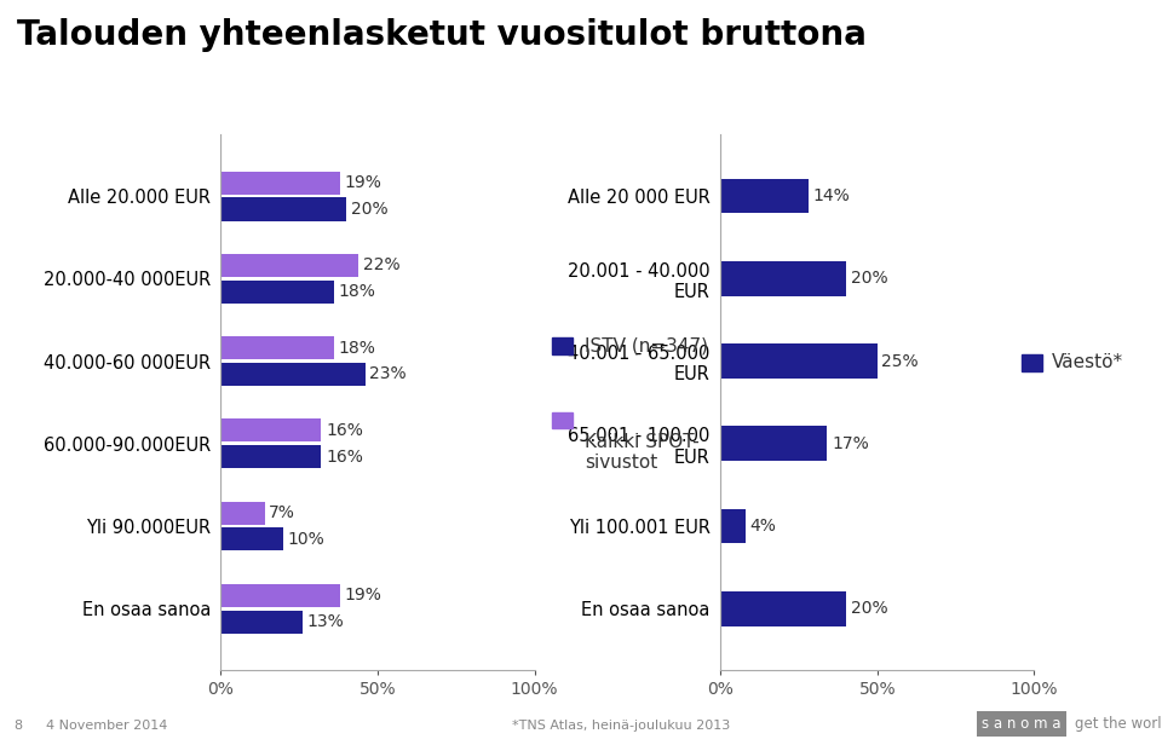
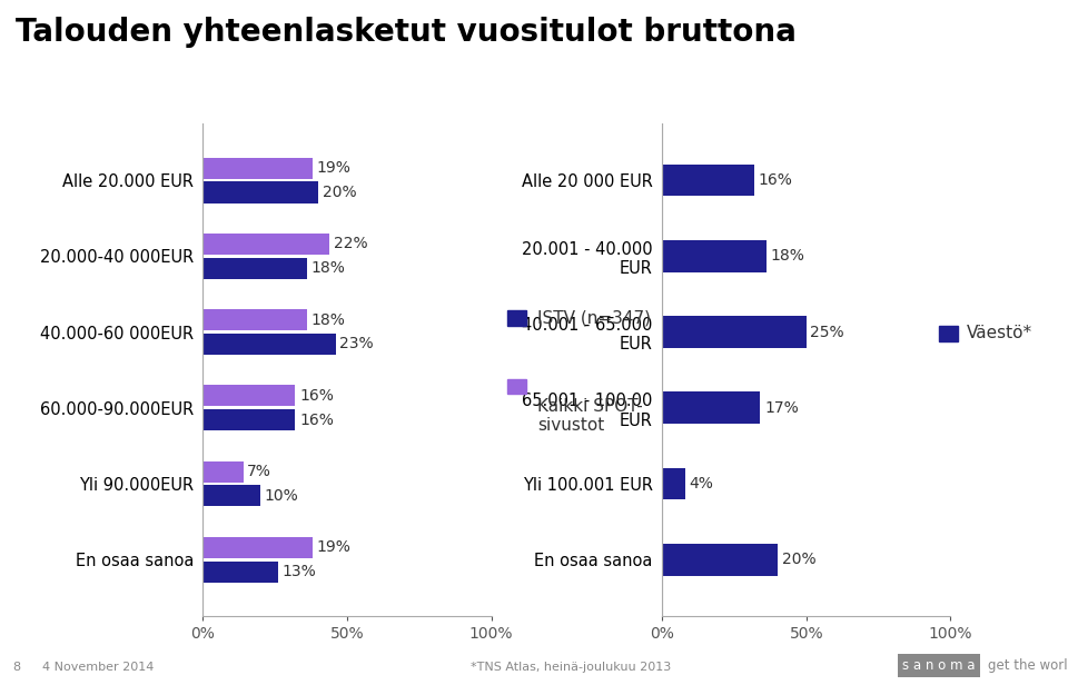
Alle 20 000 EUR: 14% -> 16%
20.001 - 40.000 EUR: 20% -> 18%
